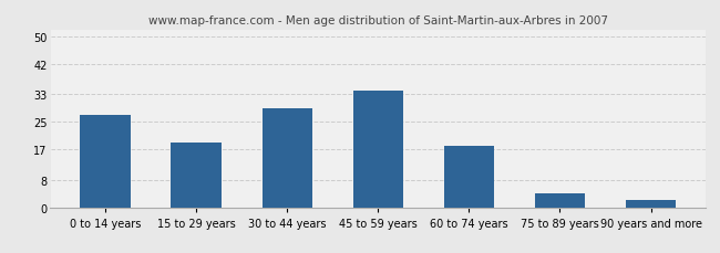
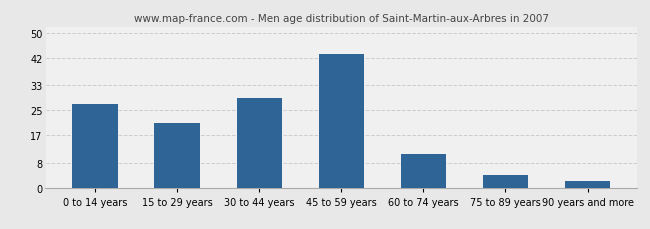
15 to 29 years: 19 -> 21
45 to 59 years: 34 -> 43
60 to 74 years: 18 -> 11
